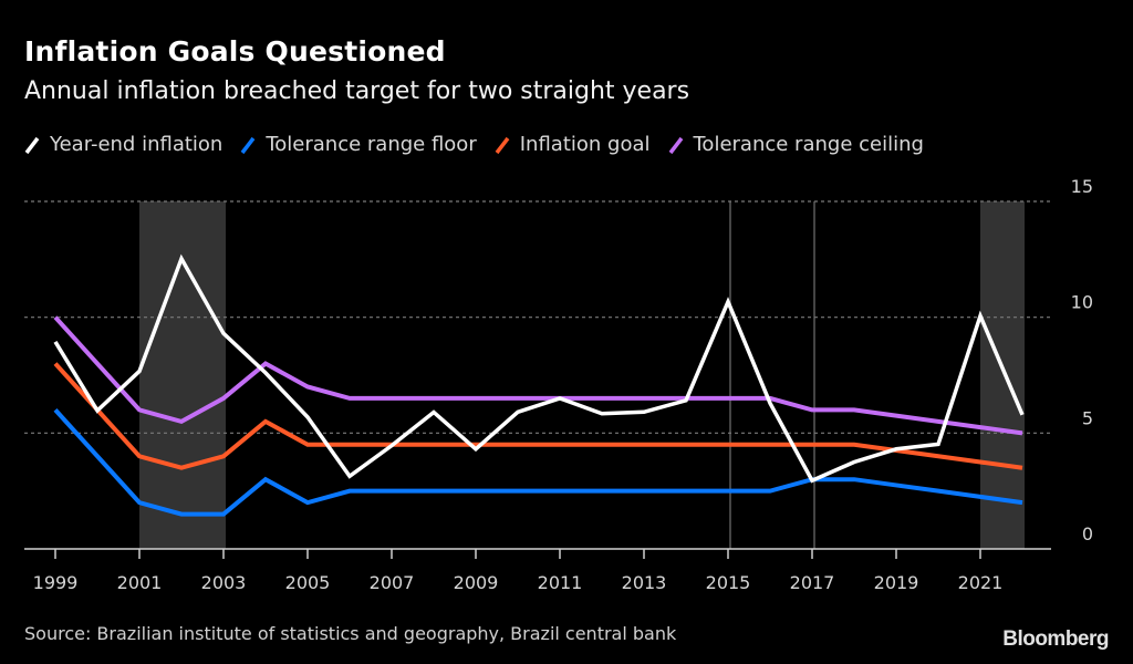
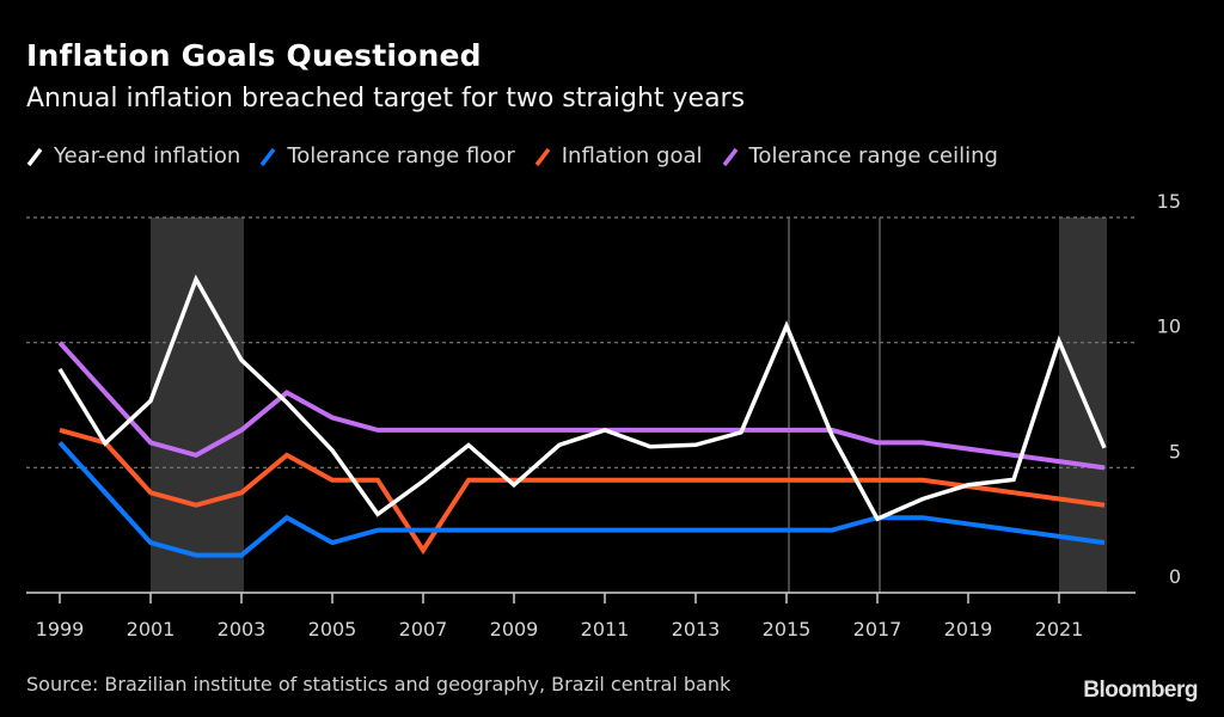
Inflation goal/1999: 8.0 -> 6.5
Inflation goal/2007: 4.5 -> 1.7
